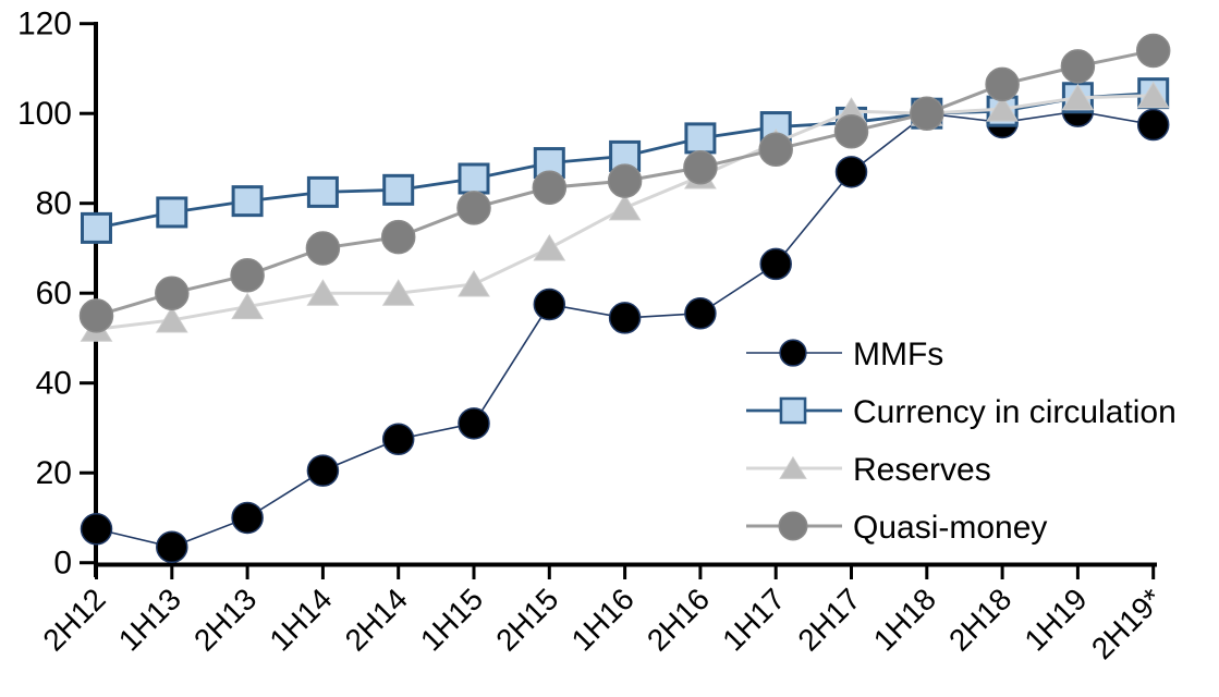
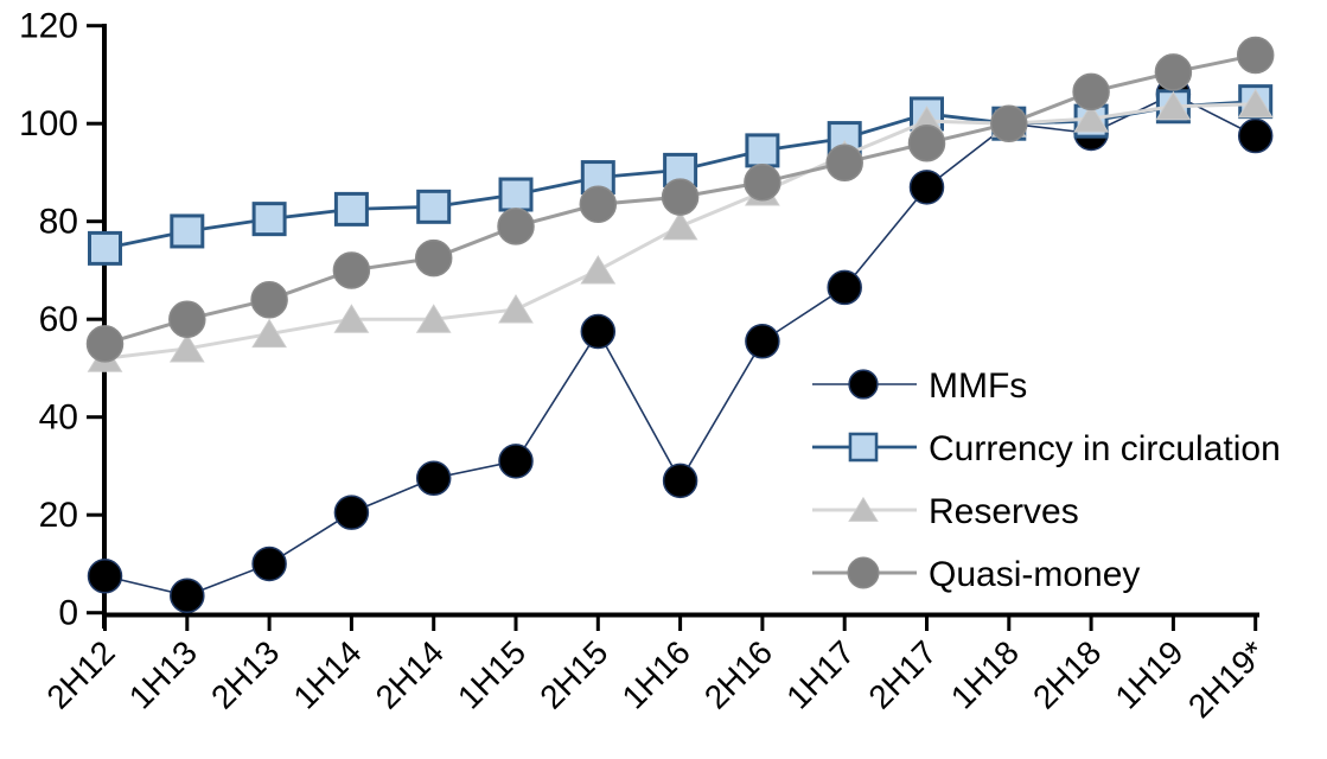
MMFs/1H16: 54 -> 27
Currency in circulation/2H17: 98 -> 102
MMFs/1H19: 100 -> 106
